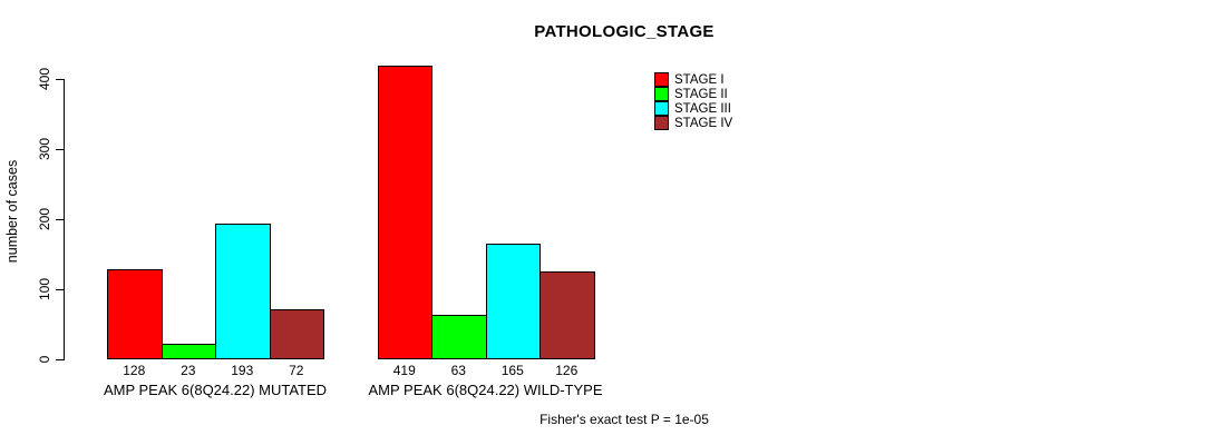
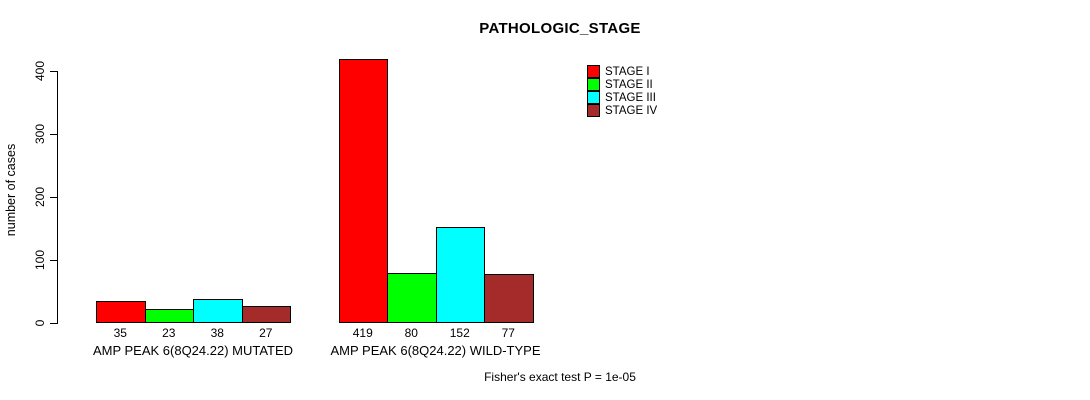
STAGE I/AMP PEAK 6(8Q24.22) MUTATED: 128 -> 35
STAGE III/AMP PEAK 6(8Q24.22) MUTATED: 193 -> 38
STAGE IV/AMP PEAK 6(8Q24.22) MUTATED: 72 -> 27
STAGE II/AMP PEAK 6(8Q24.22) WILD-TYPE: 63 -> 80
STAGE III/AMP PEAK 6(8Q24.22) WILD-TYPE: 165 -> 152
STAGE IV/AMP PEAK 6(8Q24.22) WILD-TYPE: 126 -> 77
